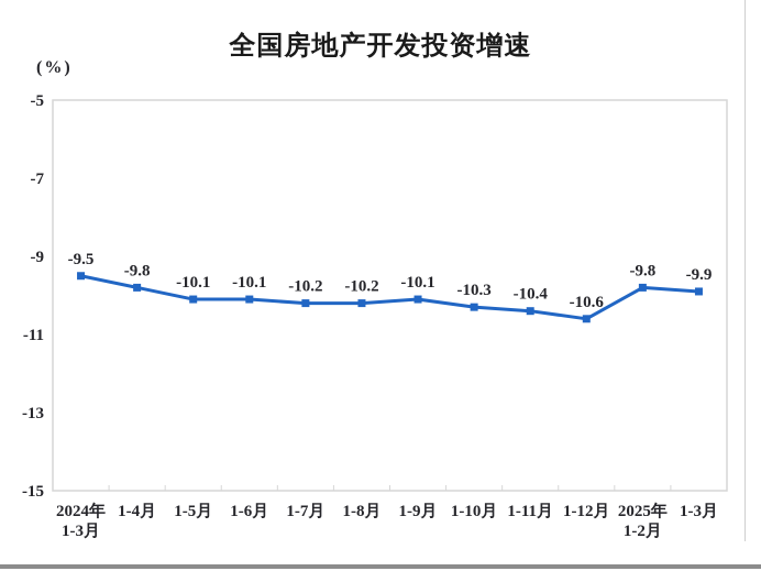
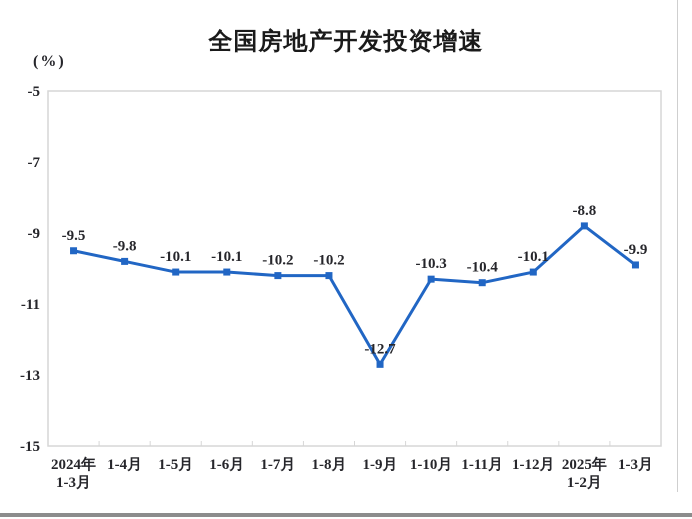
1-9月: -10.1 -> -12.7
1-12月: -10.6 -> -10.1
2025年 1-2月: -9.8 -> -8.8
